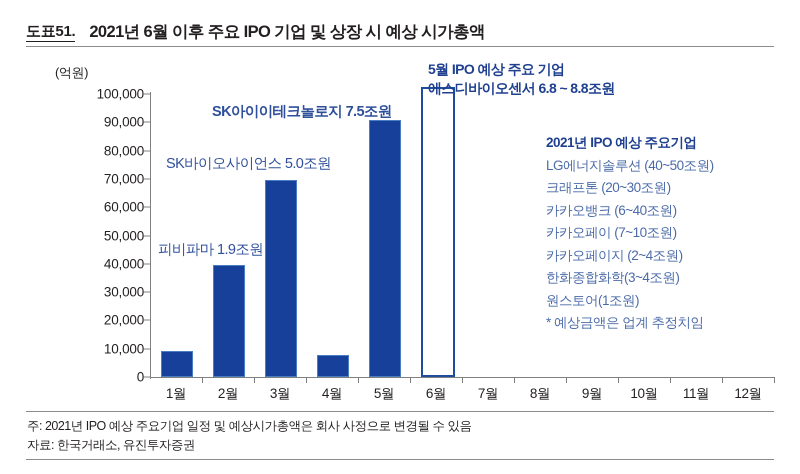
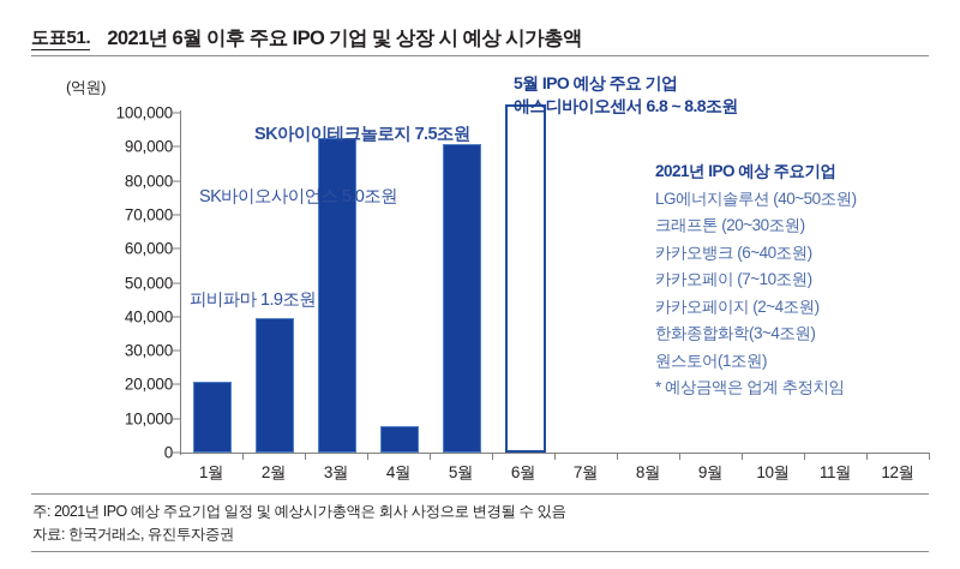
1월: 8000 -> 20000
3월: 69000 -> 92000
